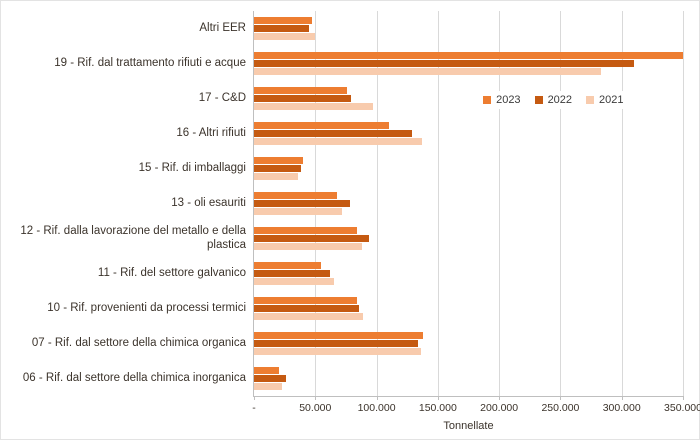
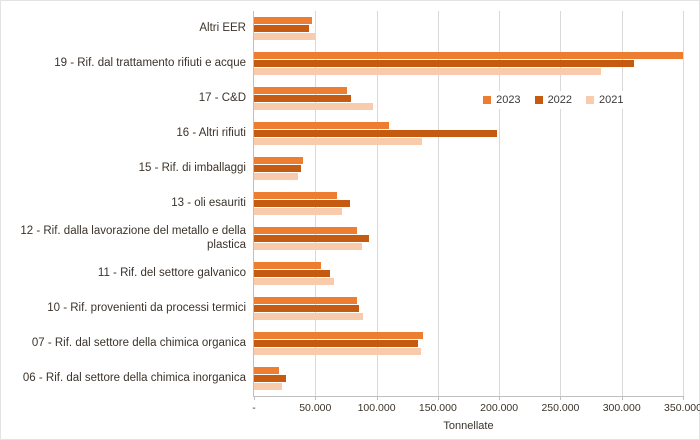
2022/16 - Altri rifiuti: 129000 -> 198000
